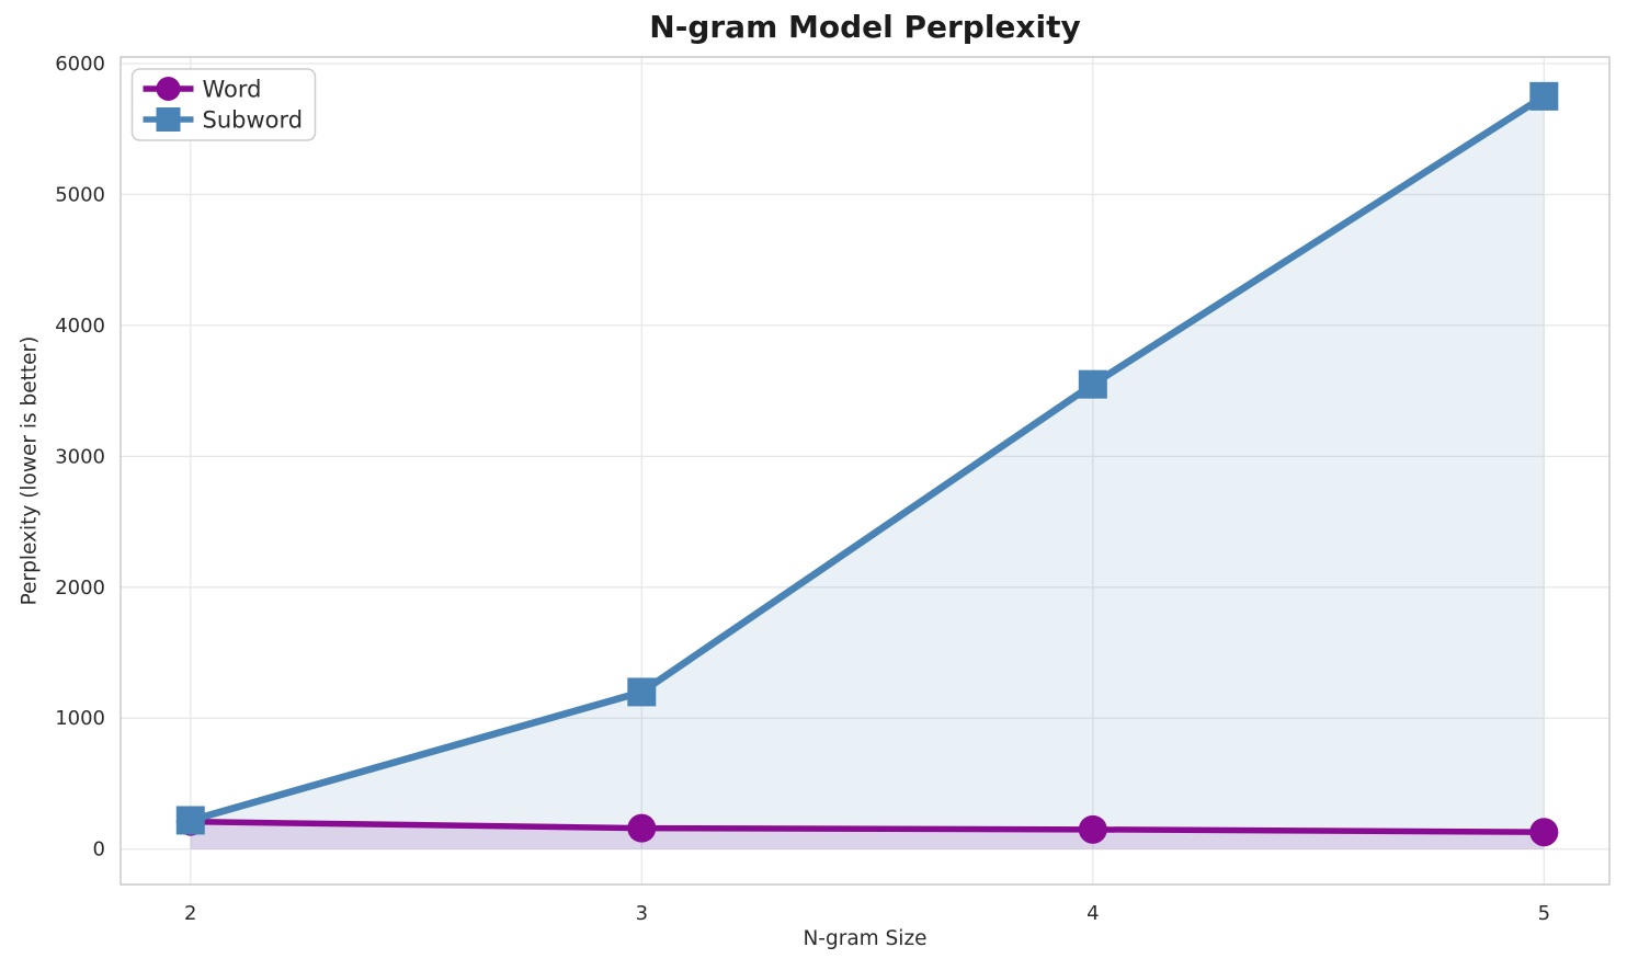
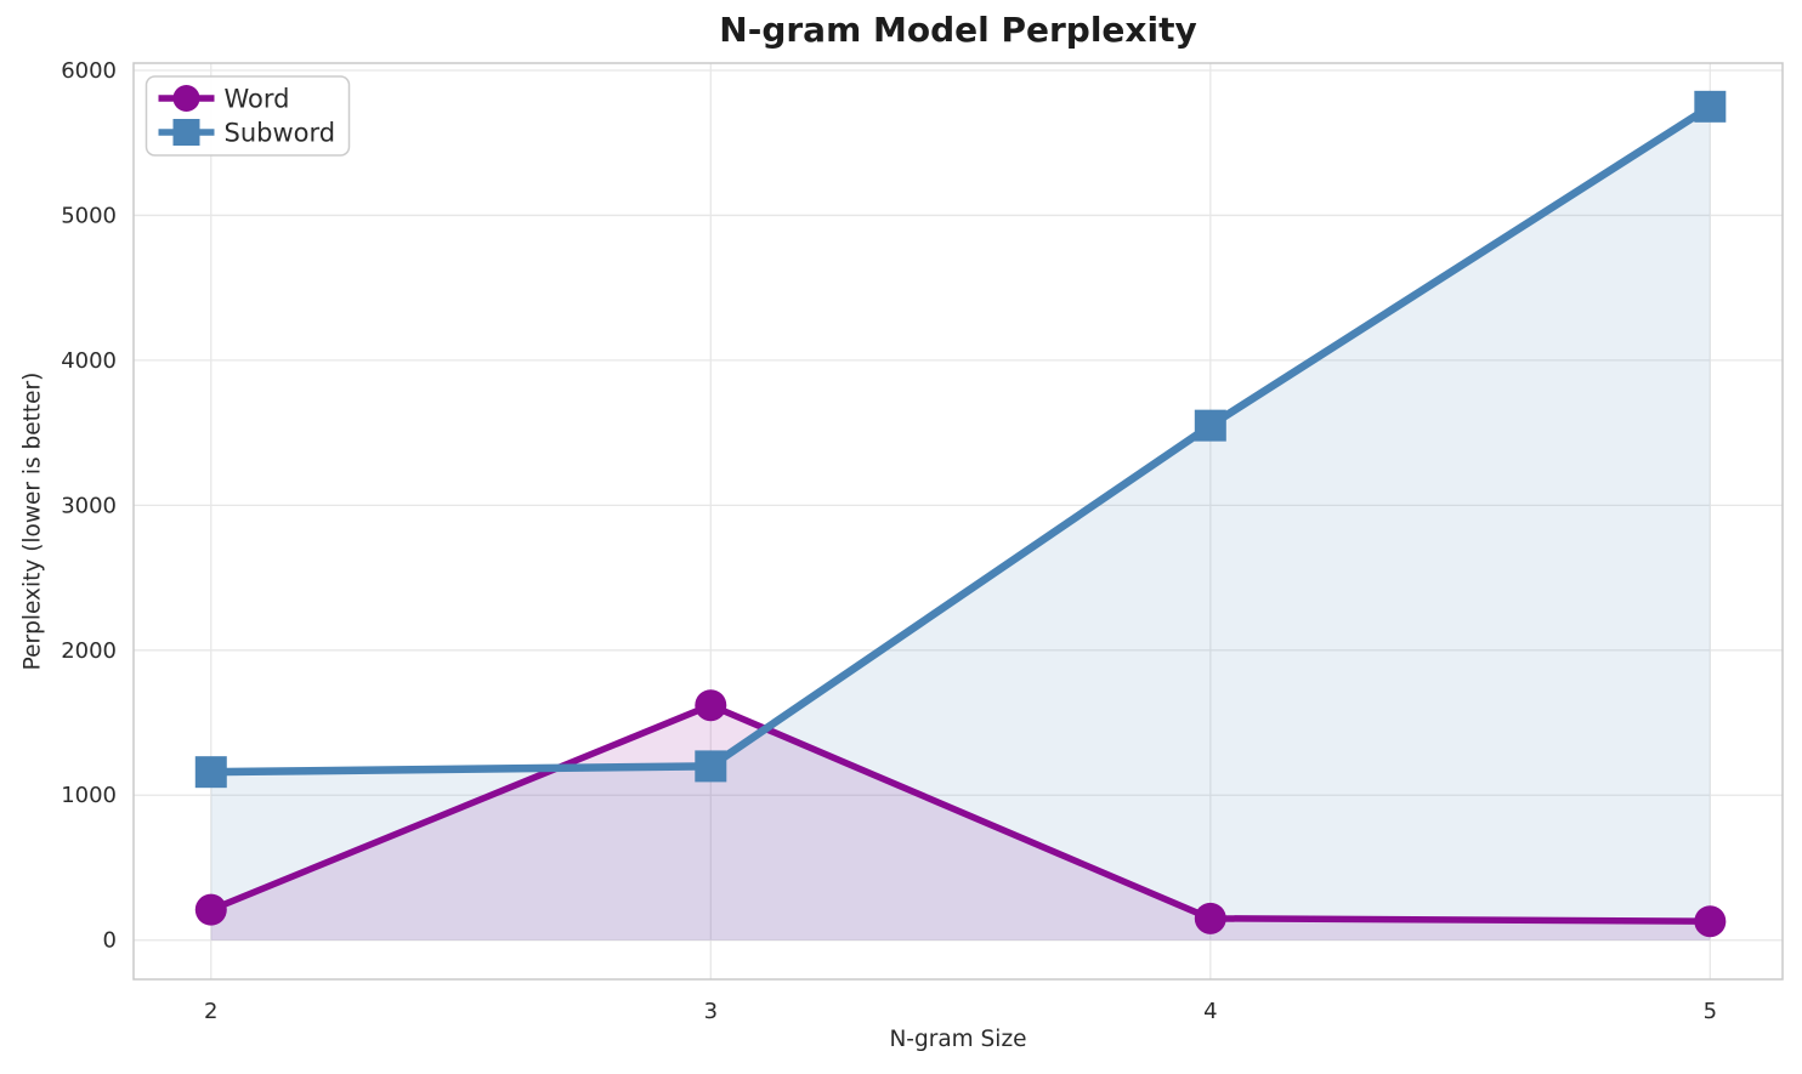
Subword/2: 220 -> 1160
Word/3: 160 -> 1620
